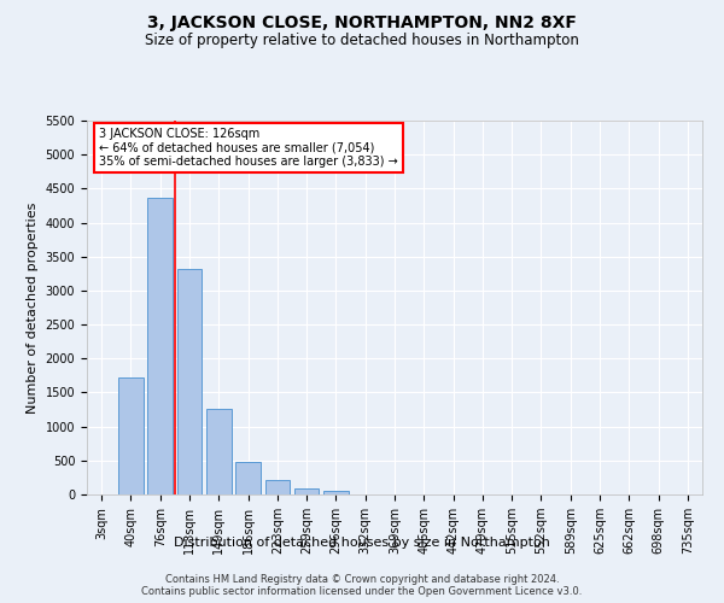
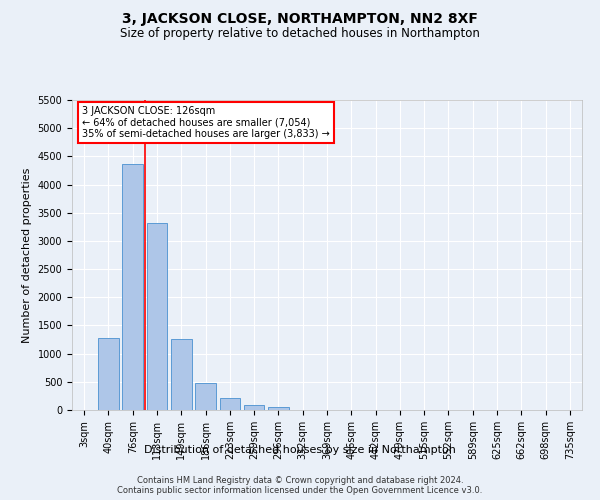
40sqm: 1720 -> 1270
